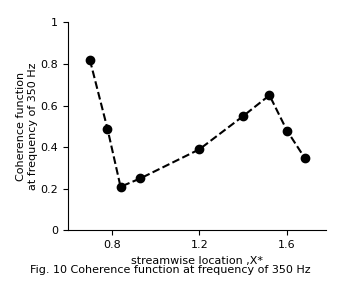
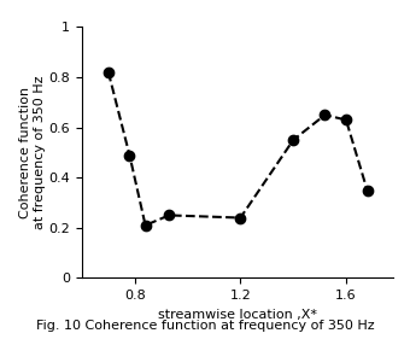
1.2: 0.39 -> 0.24
1.6: 0.48 -> 0.63
